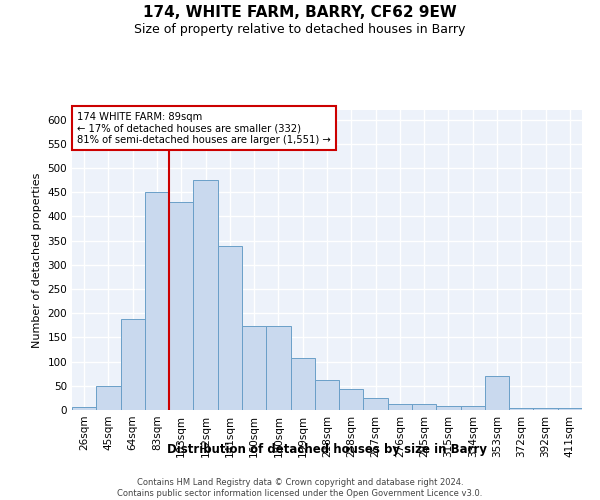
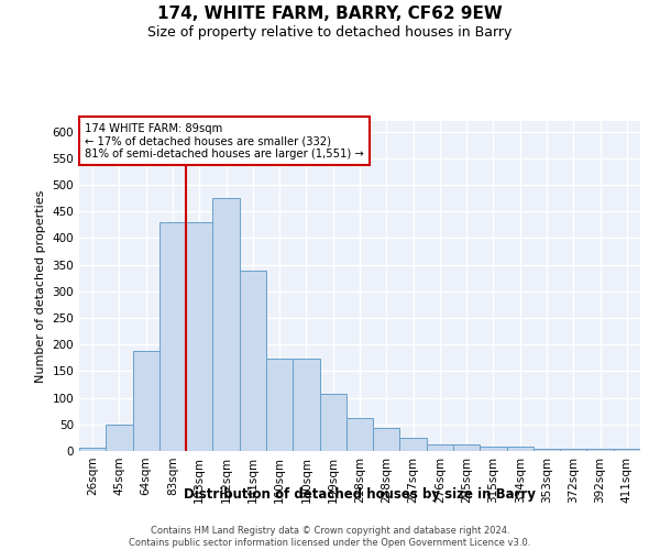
83sqm: 450 -> 430
353sqm: 70 -> 5
